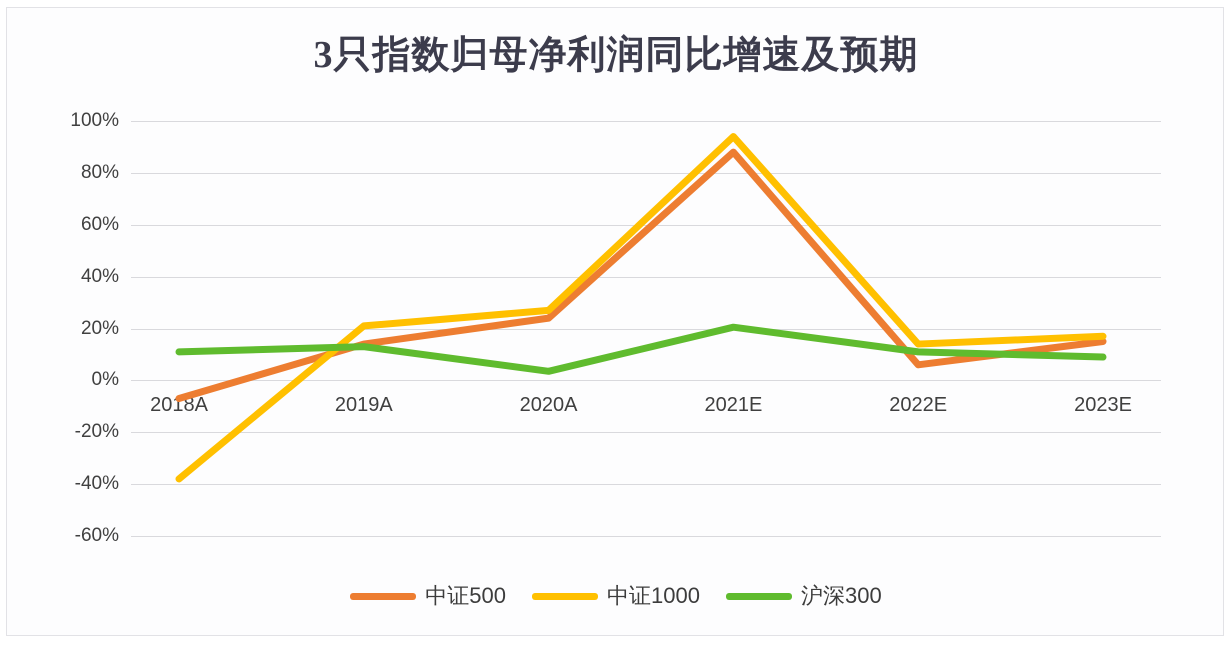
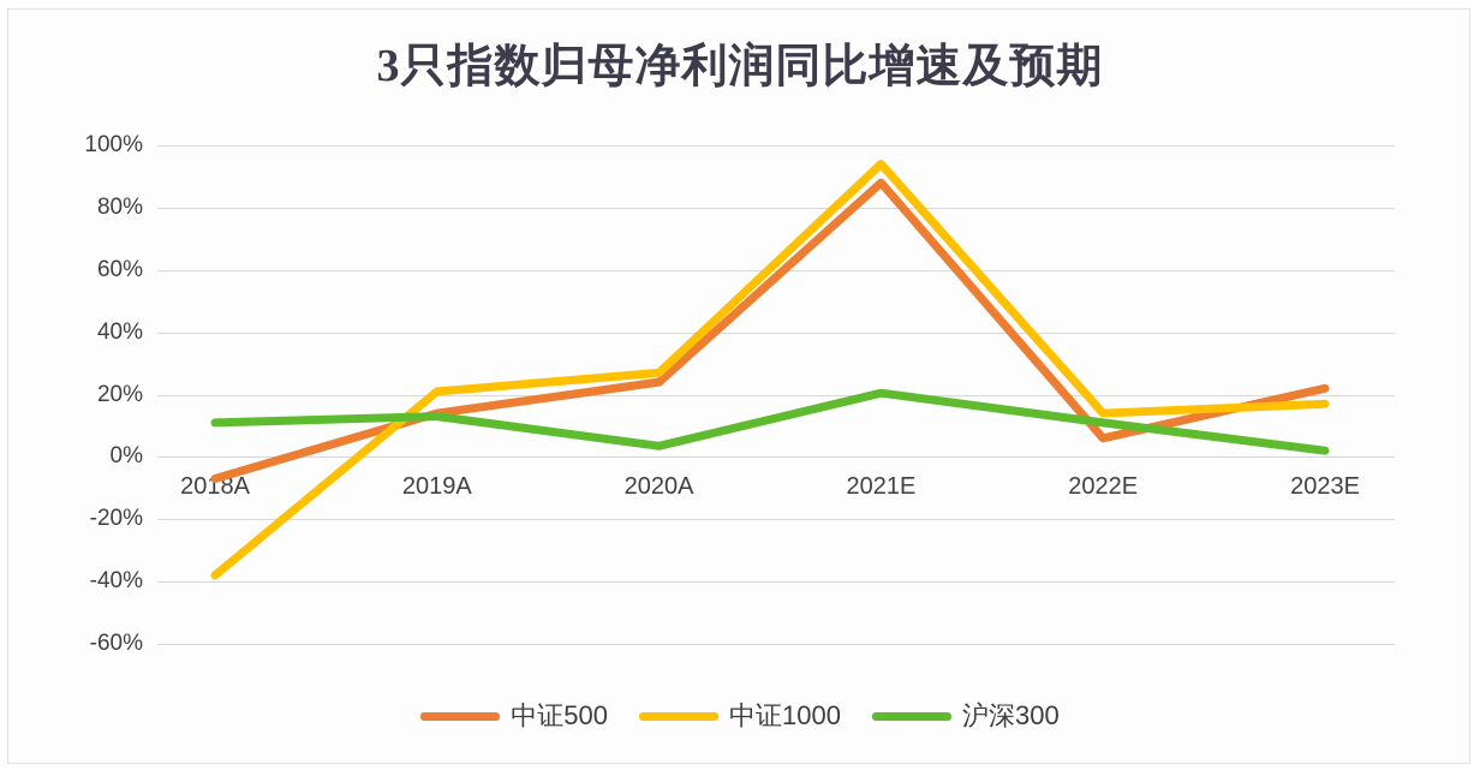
中证500/2023E: 15% -> 22%
沪深300/2023E: 9% -> 2%
